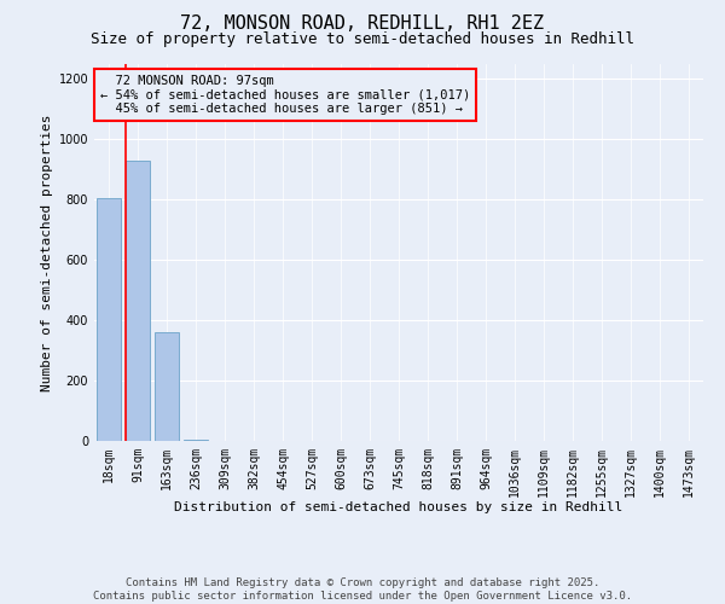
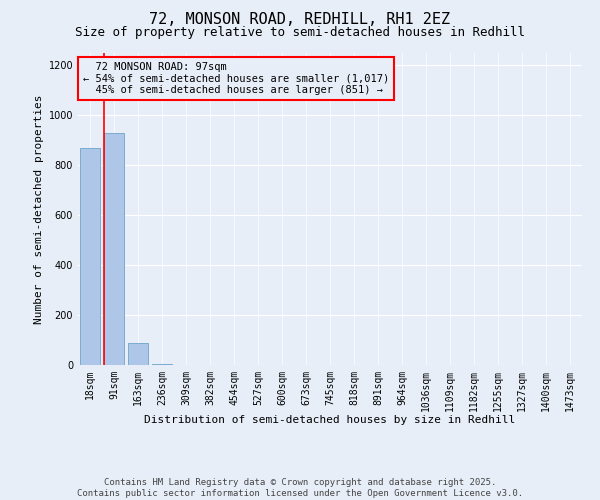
18sqm: 805 -> 870
163sqm: 360 -> 90
